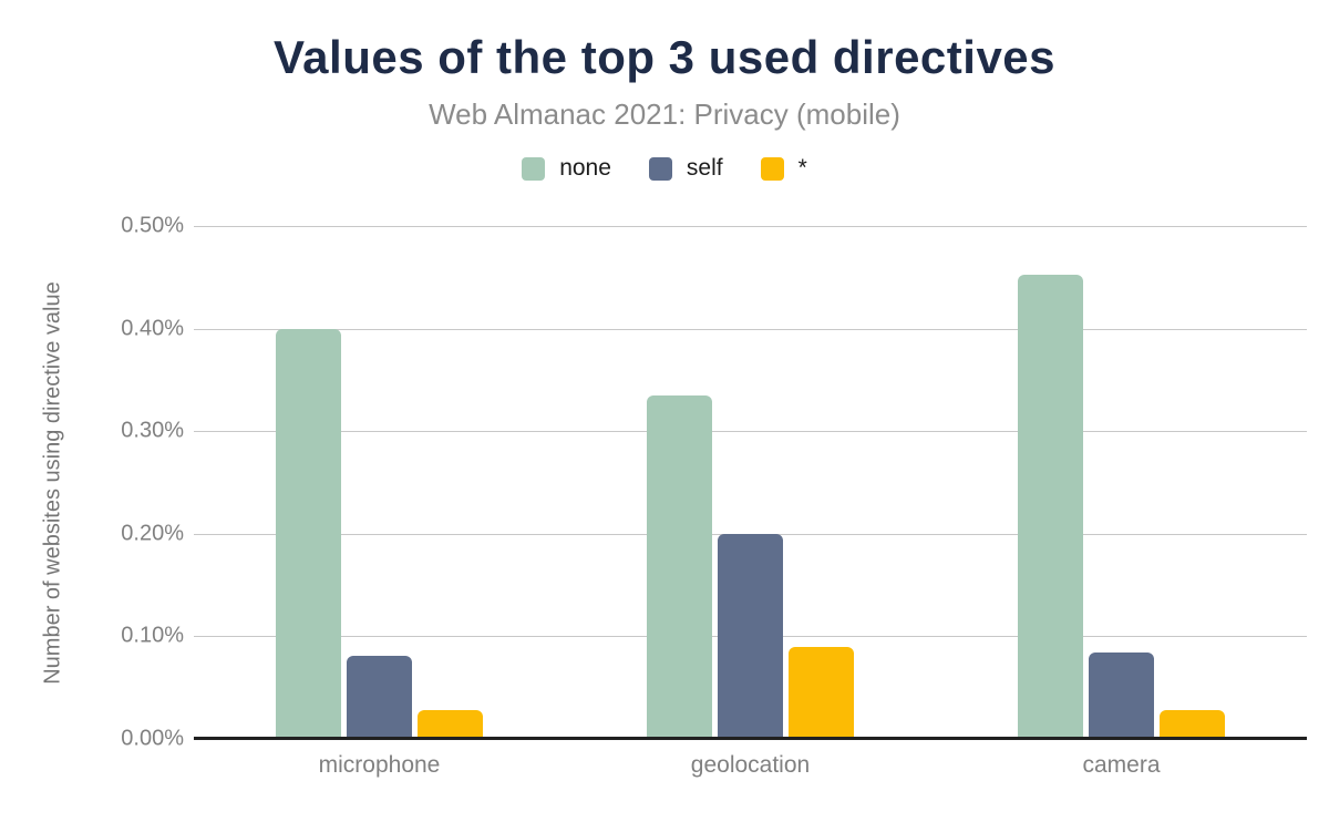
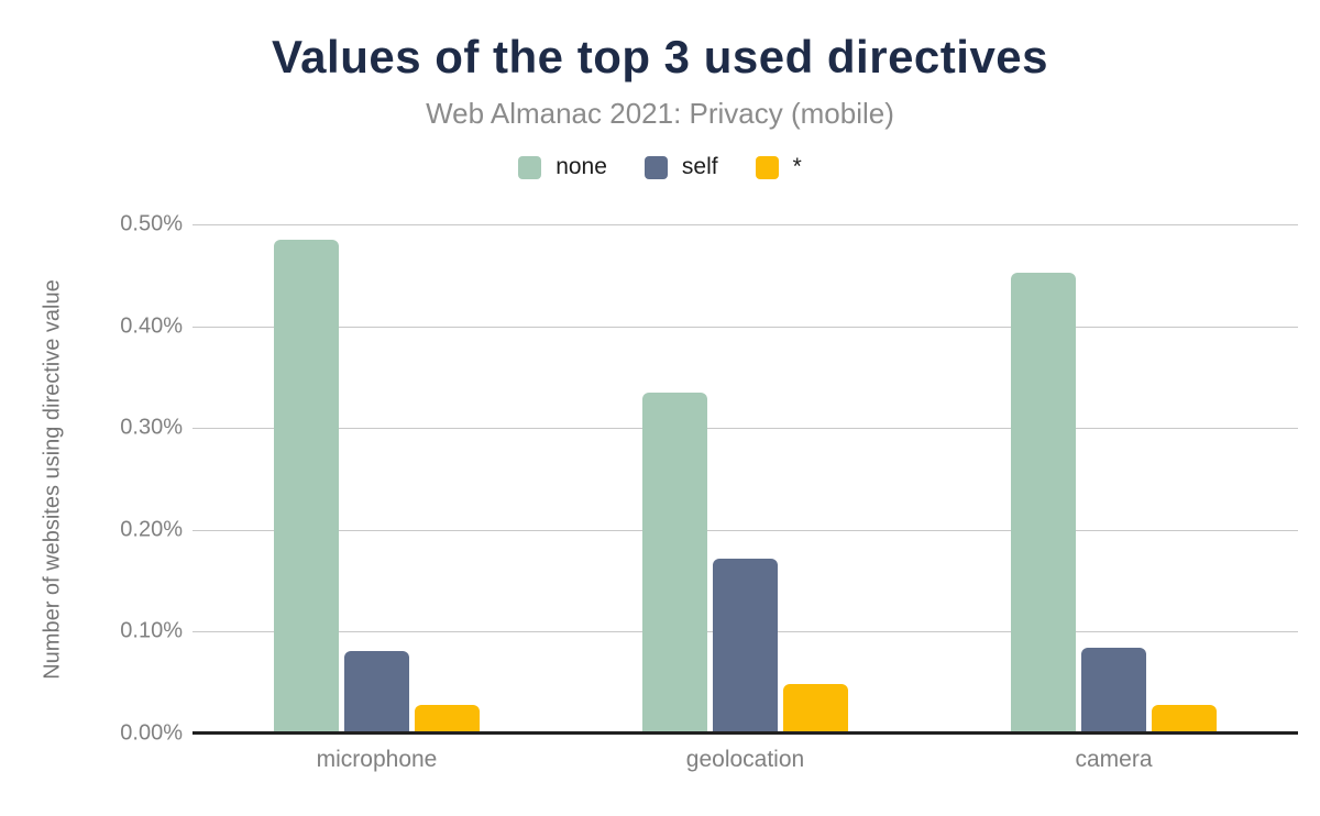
none/microphone: 0.40% -> 0.48%
self/geolocation: 0.20% -> 0.17%
*/geolocation: 0.09% -> 0.05%
